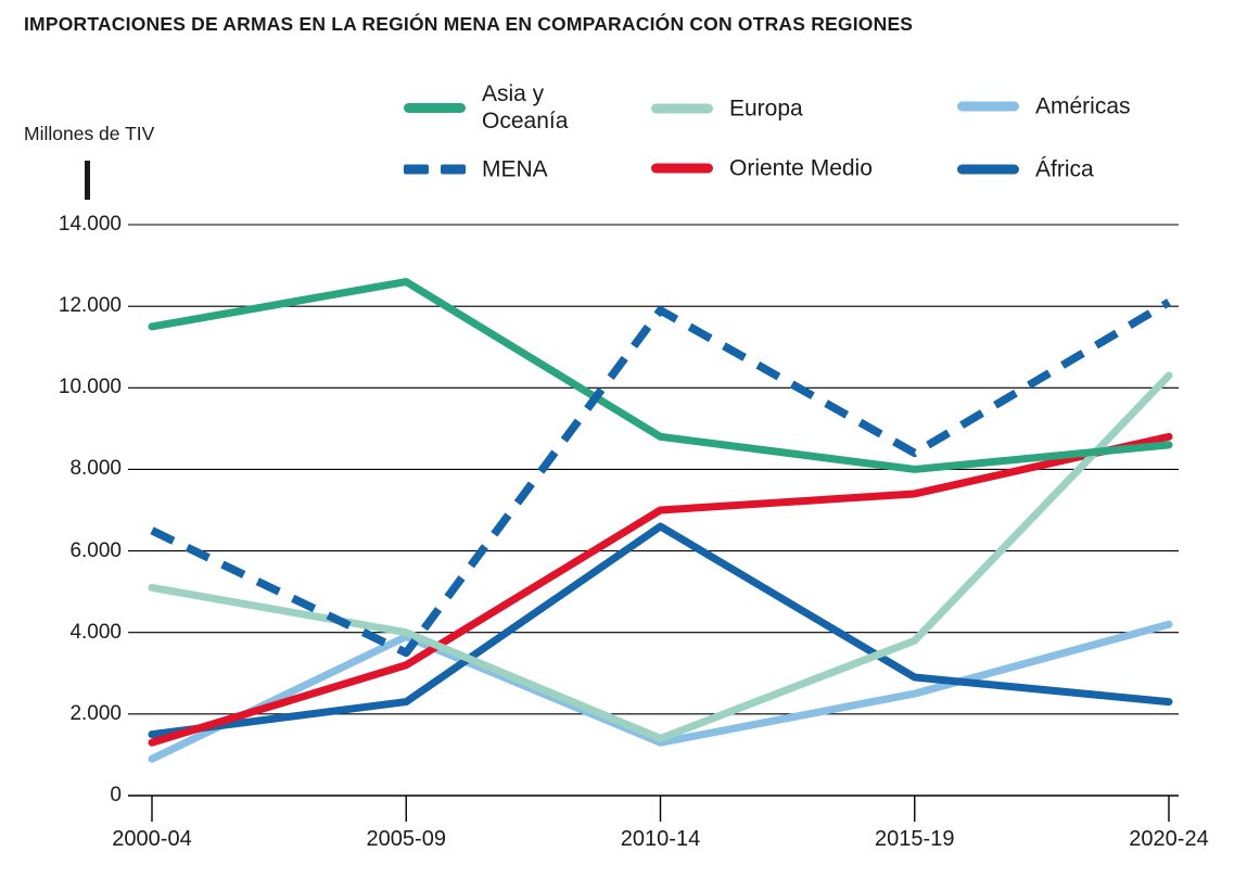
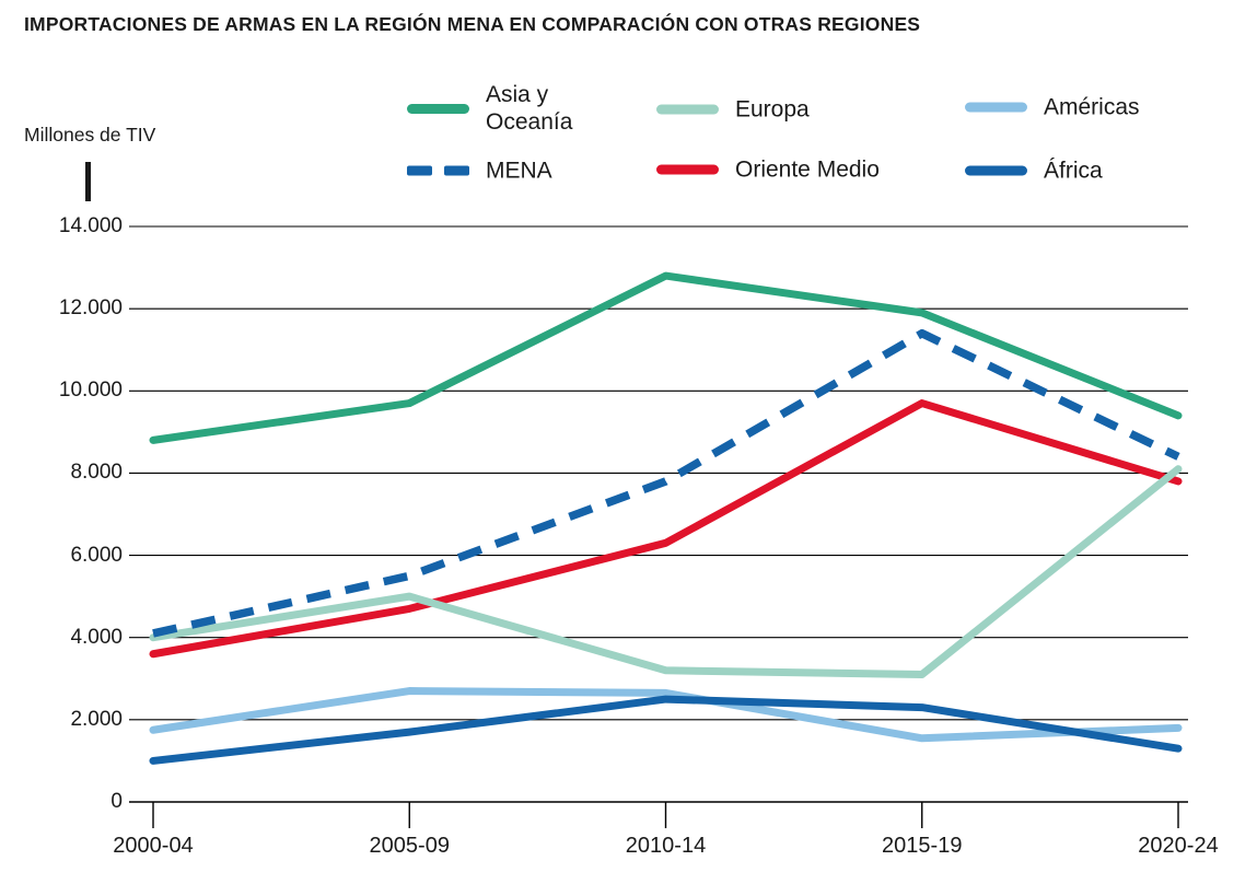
Asia y Oceanía/2000-04: 11500 -> 8800
MENA/2000-04: 6500 -> 4100
Europa/2000-04: 5100 -> 4000
Oriente Medio/2000-04: 1300 -> 3600
Américas/2000-04: 900 -> 1800
África/2000-04: 1500 -> 1000
Asia y Oceanía/2005-09: 12600 -> 9700
MENA/2005-09: 3500 -> 5500
Europa/2005-09: 4000 -> 5000
Oriente Medio/2005-09: 3200 -> 4700
Américas/2005-09: 3900 -> 2700
África/2005-09: 2300 -> 1700
Asia y Oceanía/2010-14: 8800 -> 12800
MENA/2010-14: 11900 -> 7800
Europa/2010-14: 1400 -> 3200
Oriente Medio/2010-14: 7000 -> 6300
Américas/2010-14: 1300 -> 2600
África/2010-14: 6600 -> 2500
Asia y Oceanía/2015-19: 8000 -> 11900
MENA/2015-19: 8400 -> 11400
Europa/2015-19: 3800 -> 3100
Oriente Medio/2015-19: 7400 -> 9700
Américas/2015-19: 2500 -> 1600
África/2015-19: 2900 -> 2300
Asia y Oceanía/2020-24: 8600 -> 9400
MENA/2020-24: 12100 -> 8400
Europa/2020-24: 10300 -> 8100
Oriente Medio/2020-24: 8800 -> 7800
Américas/2020-24: 4200 -> 1800
África/2020-24: 2300 -> 1300
